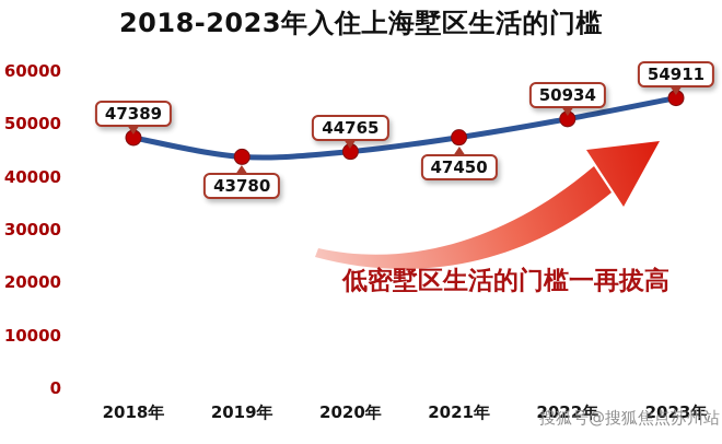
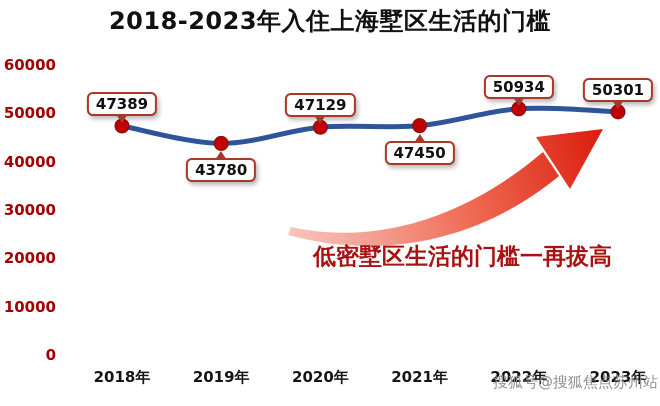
2020年: 44765 -> 47129
2023年: 54911 -> 50301
